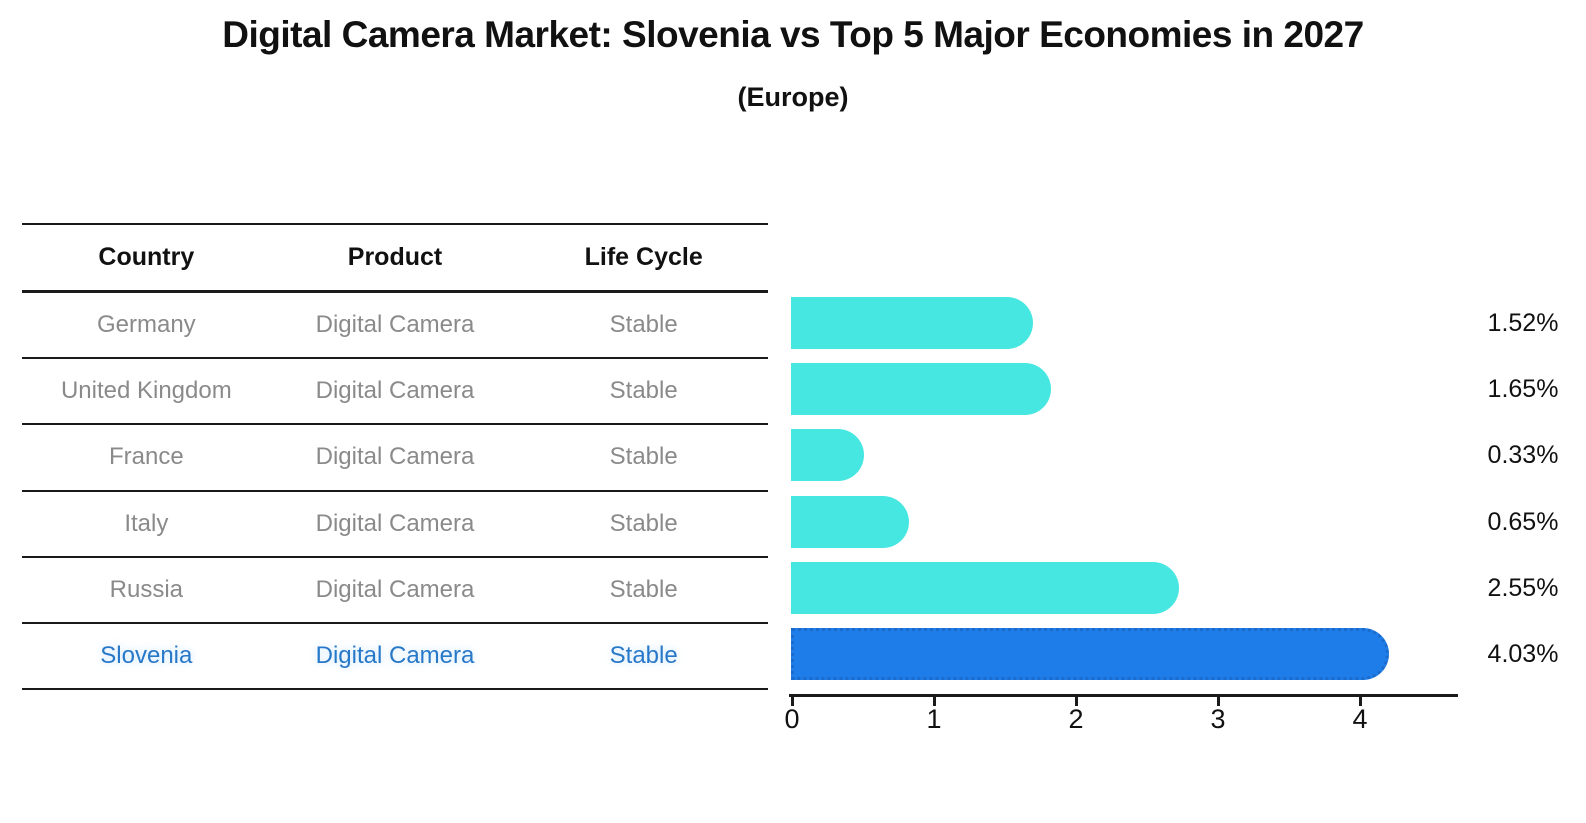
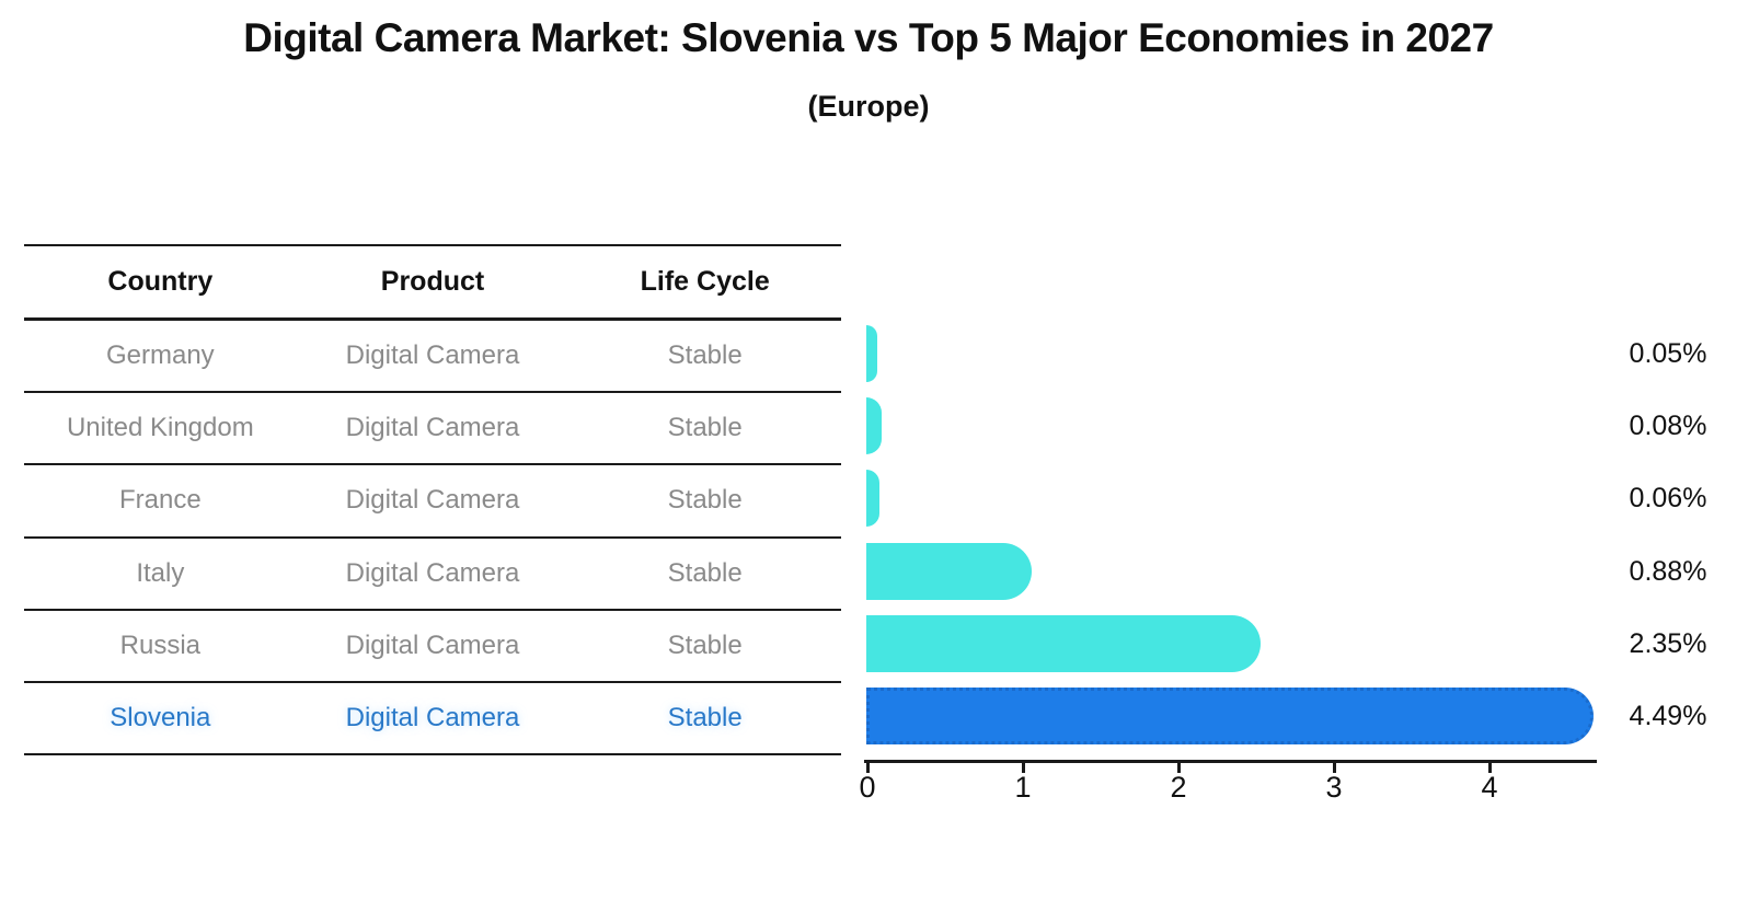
Germany: 1.52% -> 0.05%
United Kingdom: 1.65% -> 0.08%
France: 0.33% -> 0.06%
Italy: 0.65% -> 0.88%
Russia: 2.55% -> 2.35%
Slovenia: 4.03% -> 4.49%
